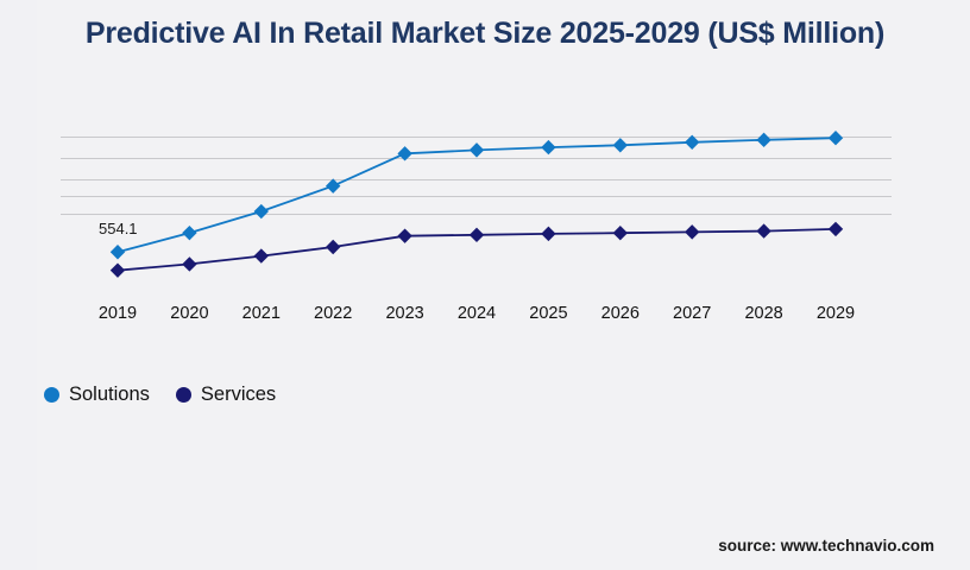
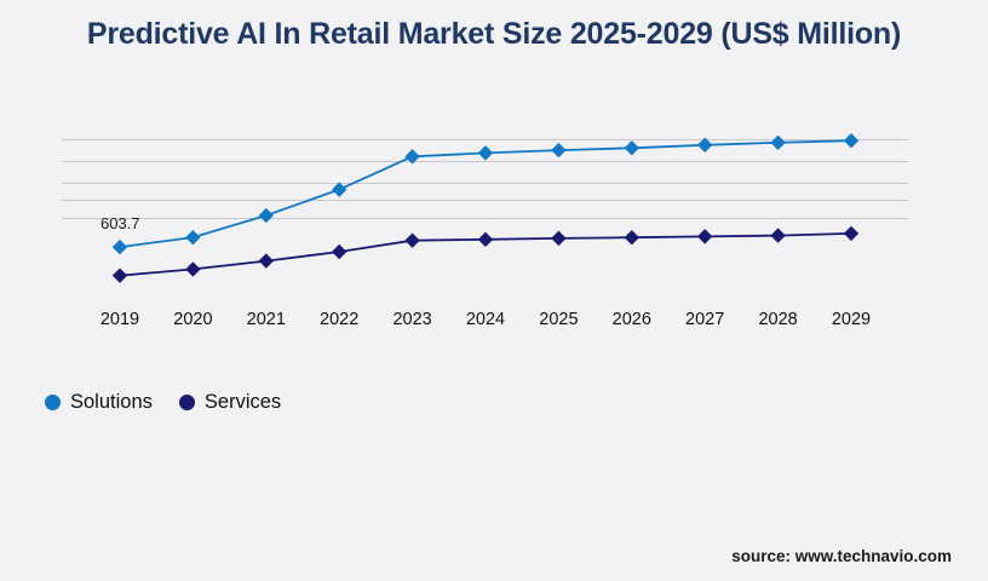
Solutions/2019: 554.1 -> 603.7
